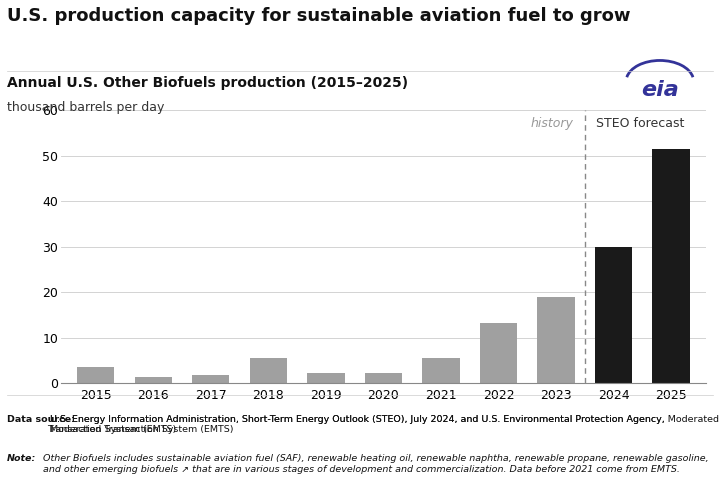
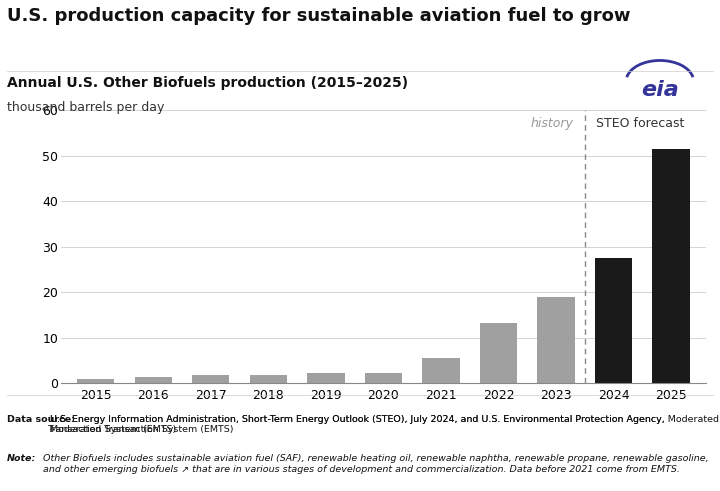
2015: 3.5 -> 0.8
2018: 5.5 -> 1.7
2024: 30.0 -> 27.5
